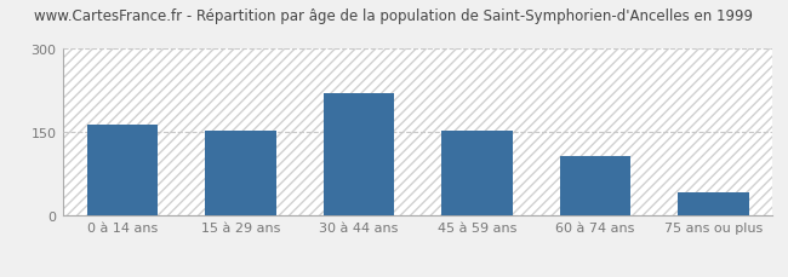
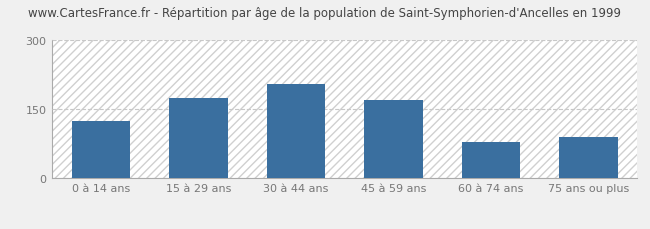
0 à 14 ans: 165 -> 125
15 à 29 ans: 153 -> 175
30 à 44 ans: 220 -> 205
45 à 59 ans: 154 -> 170
60 à 74 ans: 107 -> 80
75 ans ou plus: 42 -> 90
